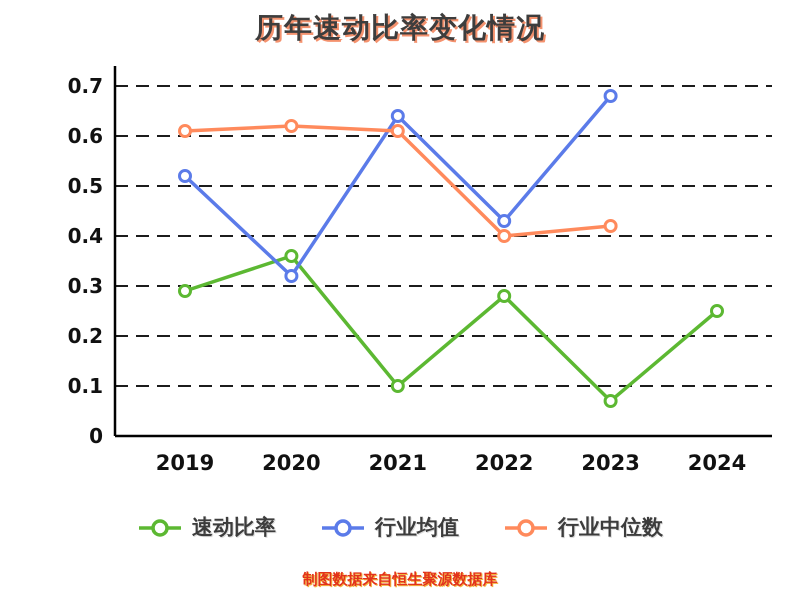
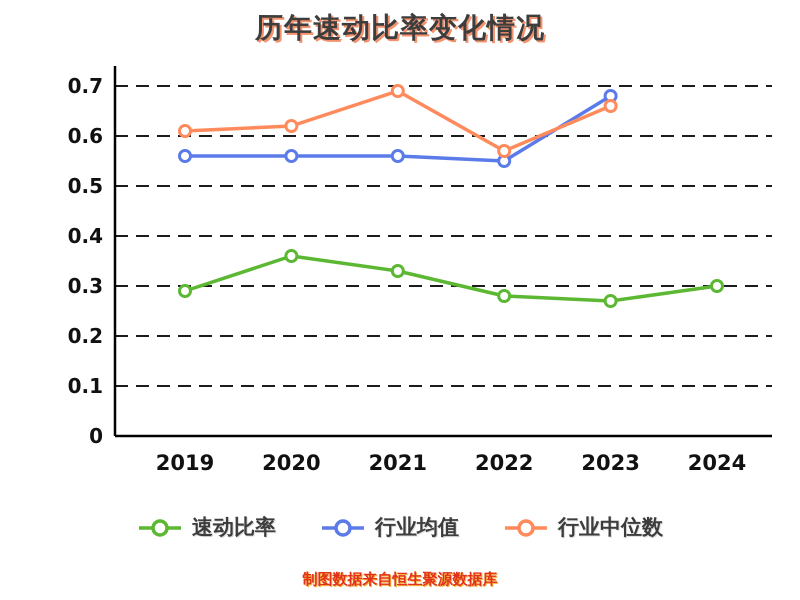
行业均值/2019: 0.52 -> 0.56
行业均值/2020: 0.32 -> 0.56
速动比率/2021: 0.10 -> 0.33
行业均值/2021: 0.64 -> 0.56
行业中位数/2021: 0.61 -> 0.69
行业均值/2022: 0.43 -> 0.55
行业中位数/2022: 0.40 -> 0.57
速动比率/2023: 0.07 -> 0.27
行业中位数/2023: 0.42 -> 0.66
速动比率/2024: 0.25 -> 0.30
